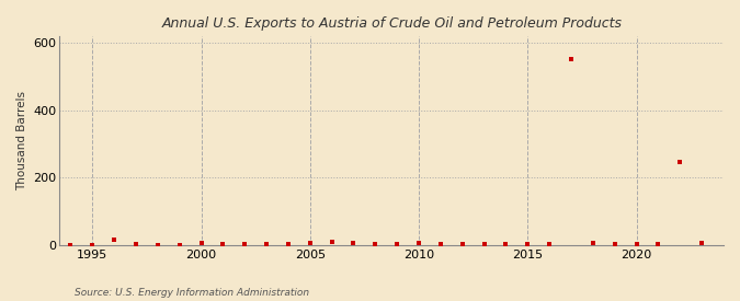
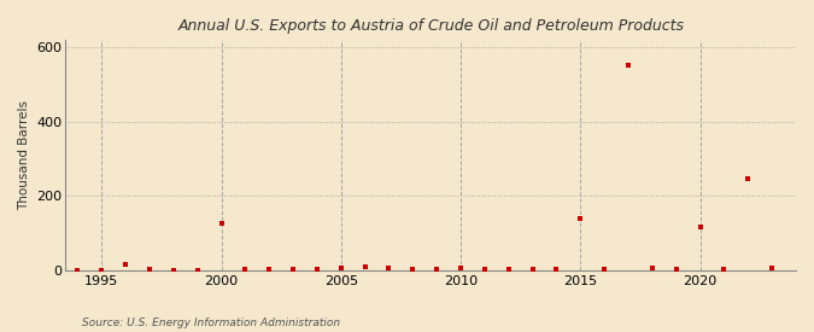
2000: 5 -> 125
2015: 2 -> 140
2020: 2 -> 115
